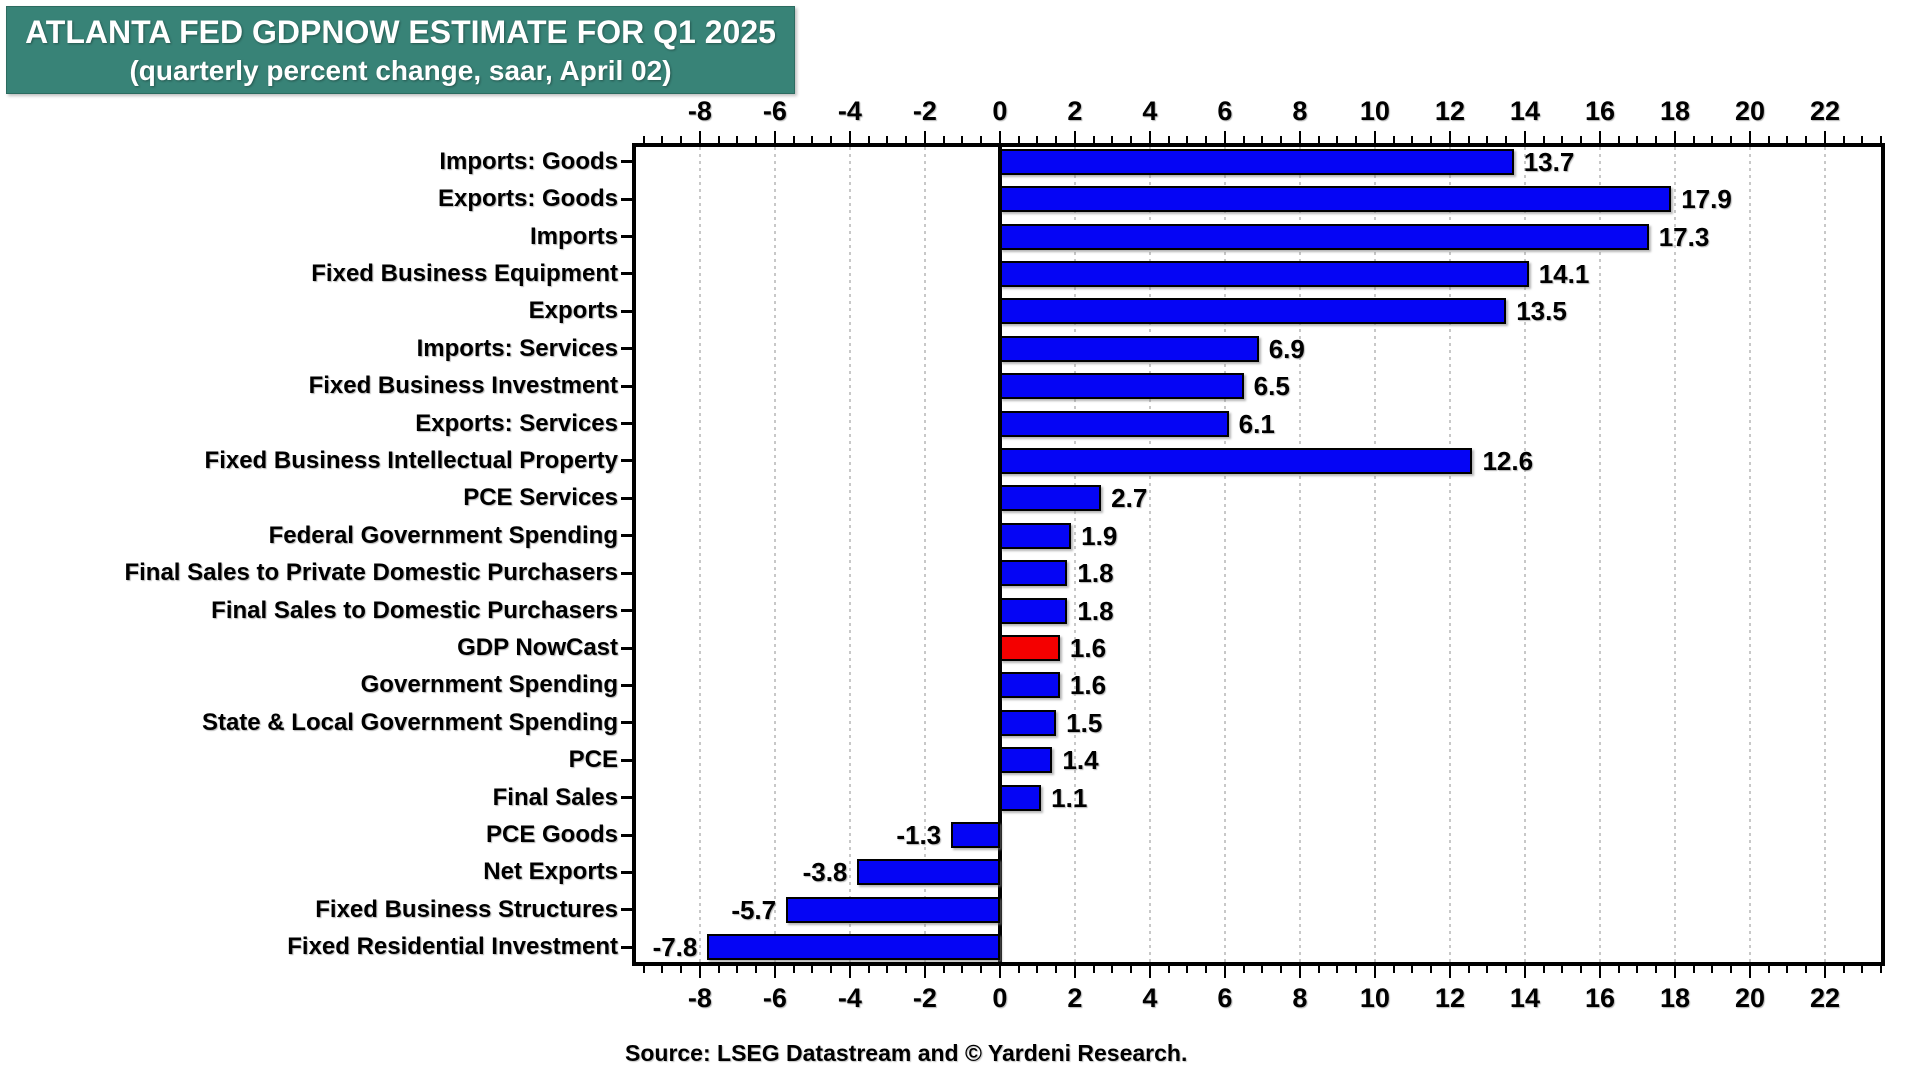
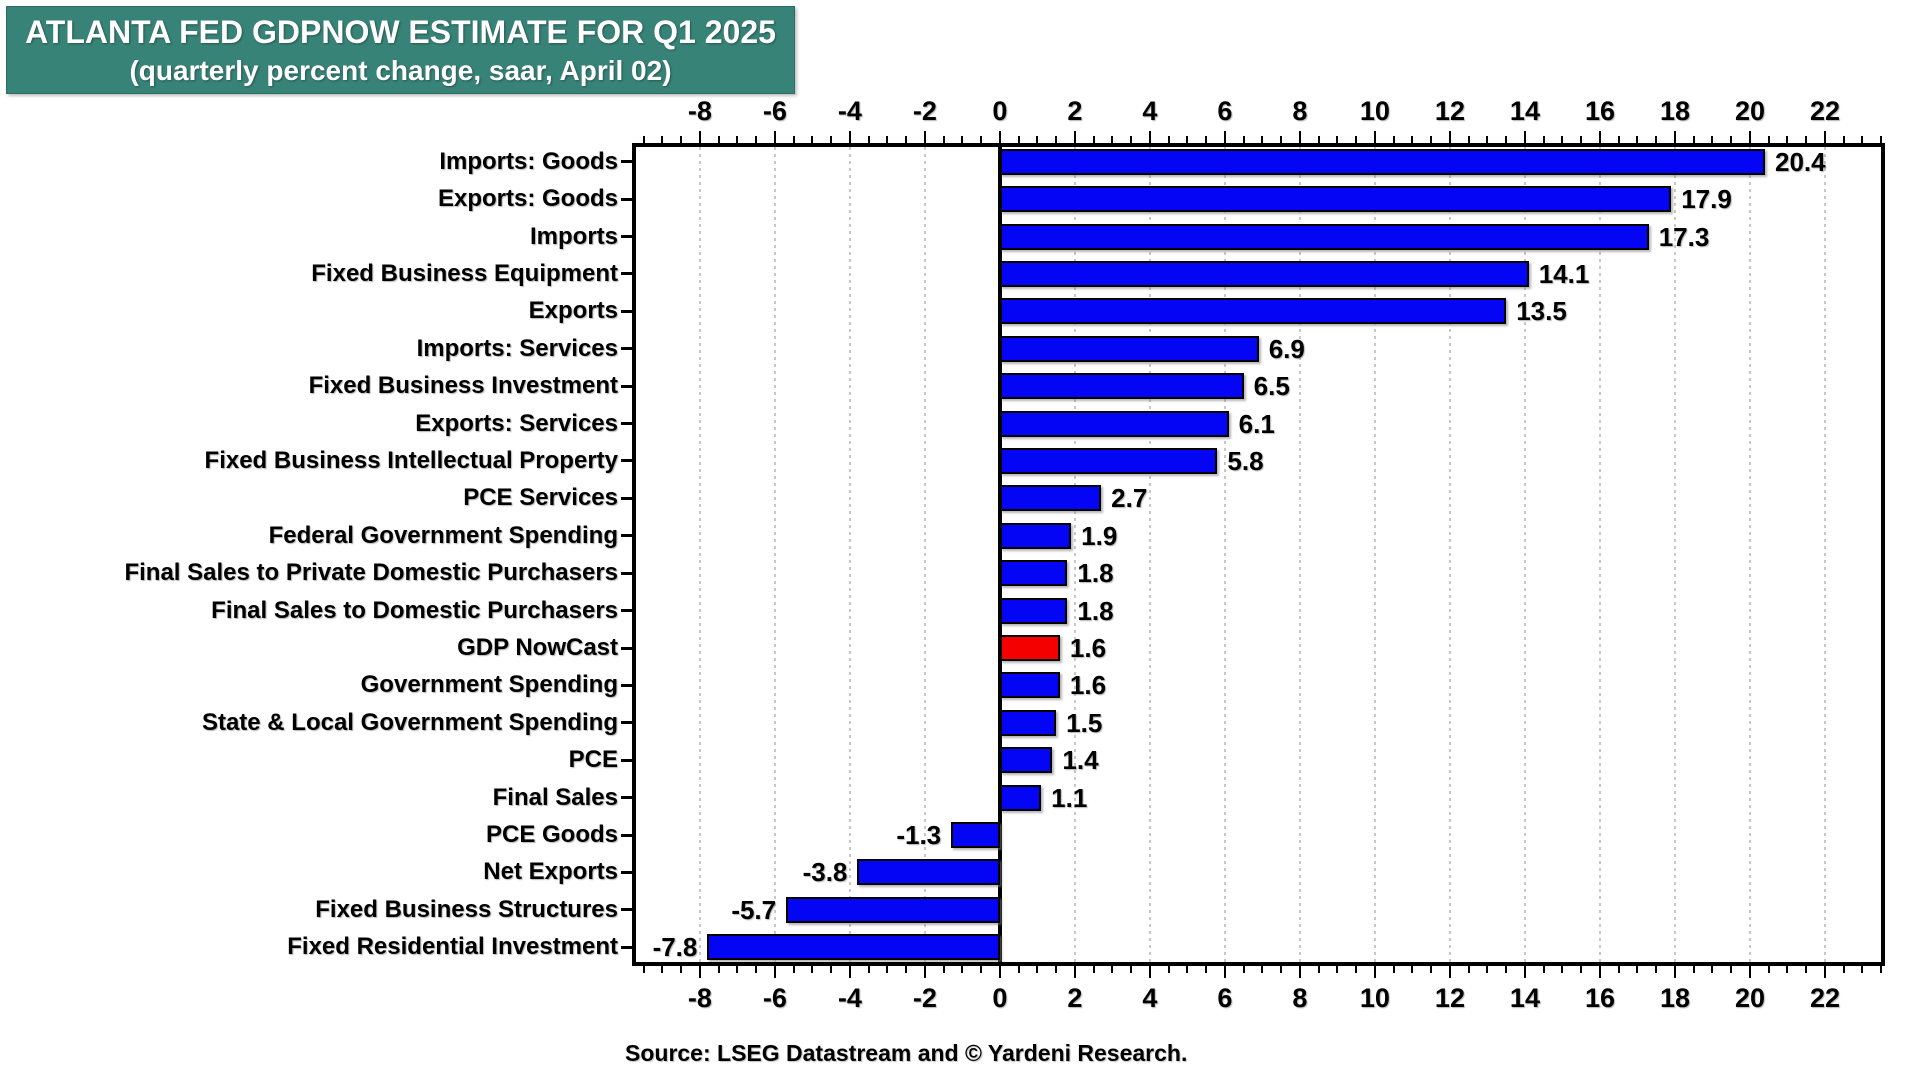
Imports: Goods: 13.7 -> 20.4
Fixed Business Intellectual Property: 12.6 -> 5.8
